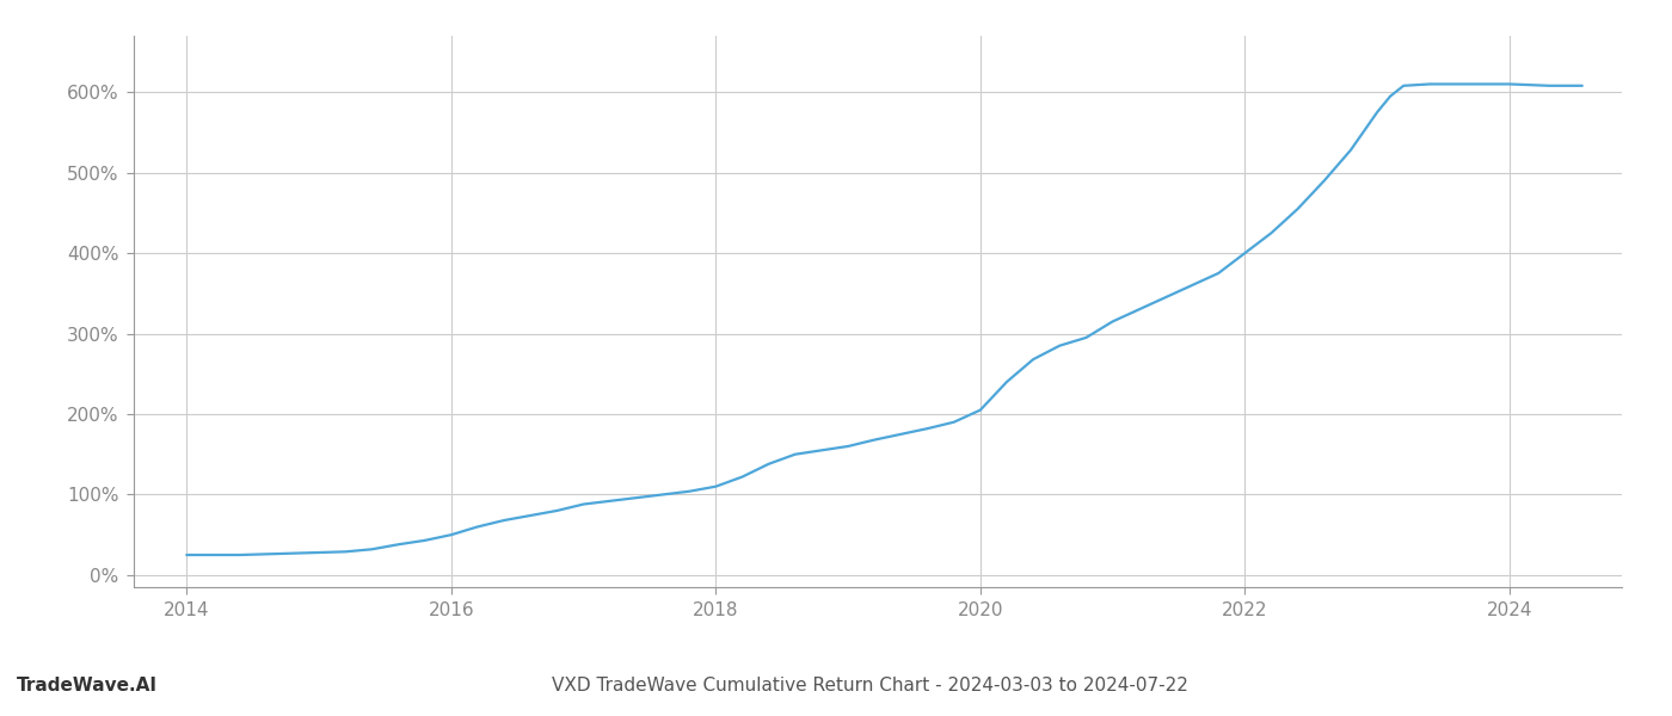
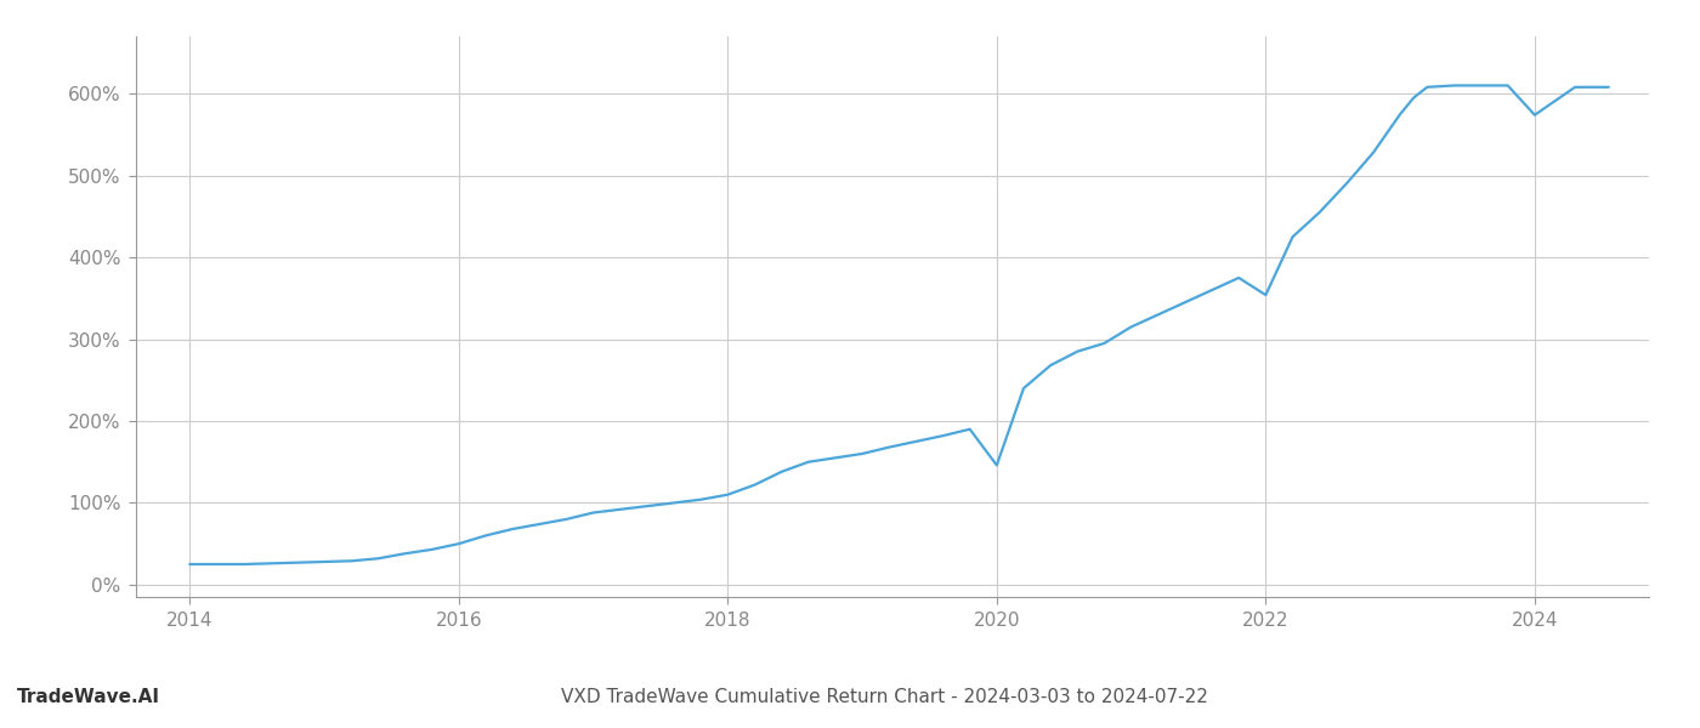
2020: 205% -> 146%
2022: 400% -> 354%
2024: 610% -> 574%
